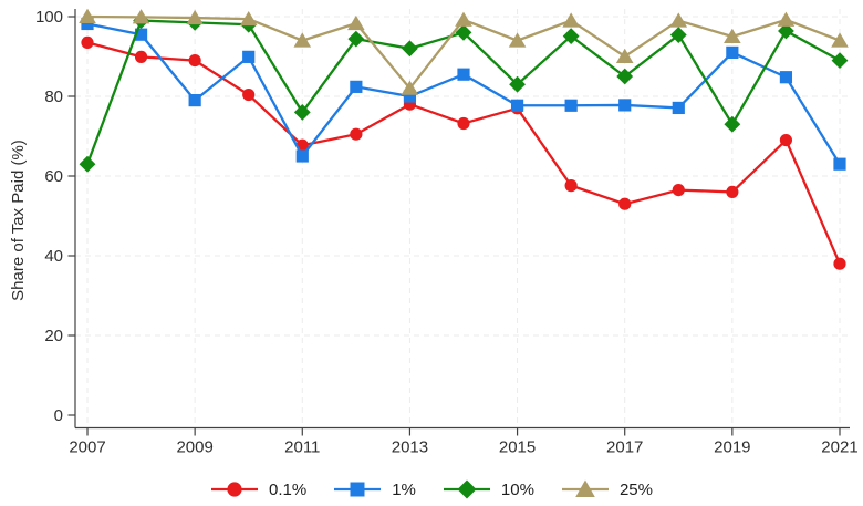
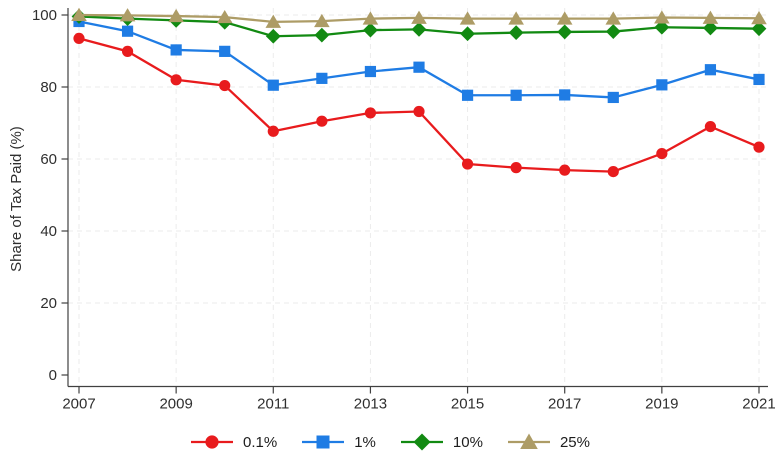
10%/2007: 63 -> 100
0.1%/2009: 89 -> 82
1%/2009: 79 -> 90
1%/2011: 65 -> 80
10%/2011: 76 -> 94
25%/2011: 94 -> 98
0.1%/2013: 78 -> 73
1%/2013: 80 -> 84
10%/2013: 92 -> 96
25%/2013: 82 -> 99
0.1%/2015: 77 -> 59
10%/2015: 83 -> 95
25%/2015: 94 -> 99
0.1%/2017: 53 -> 57
10%/2017: 85 -> 95
25%/2017: 90 -> 99
0.1%/2019: 56 -> 62
1%/2019: 91 -> 81
10%/2019: 73 -> 97
25%/2019: 95 -> 99
0.1%/2021: 38 -> 63
1%/2021: 63 -> 82
10%/2021: 89 -> 96
25%/2021: 94 -> 99
